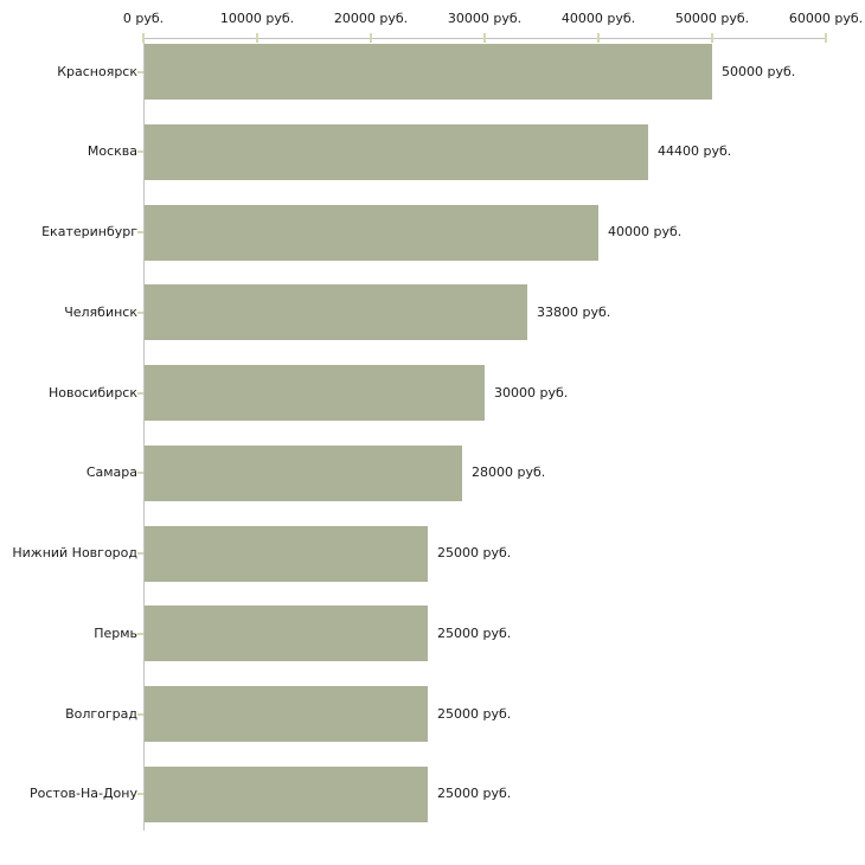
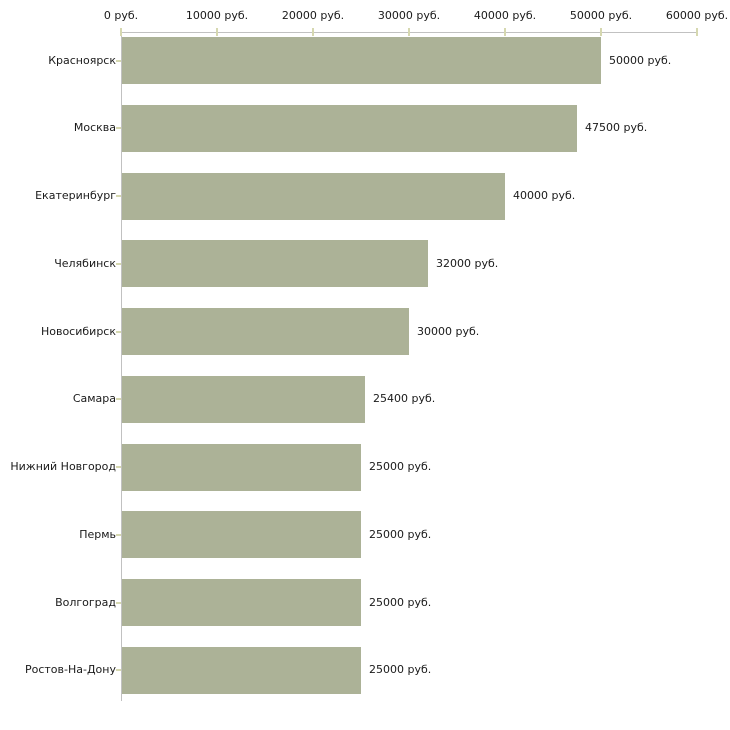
Москва: 44400 -> 47500
Челябинск: 33800 -> 32000
Самара: 28000 -> 25400
